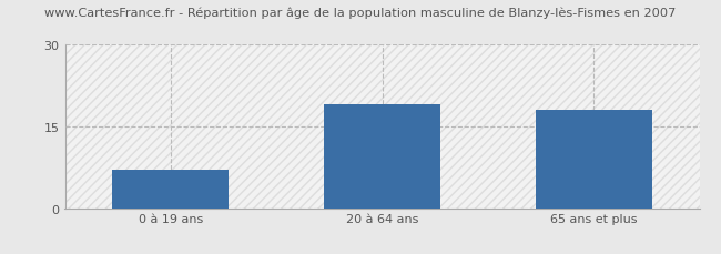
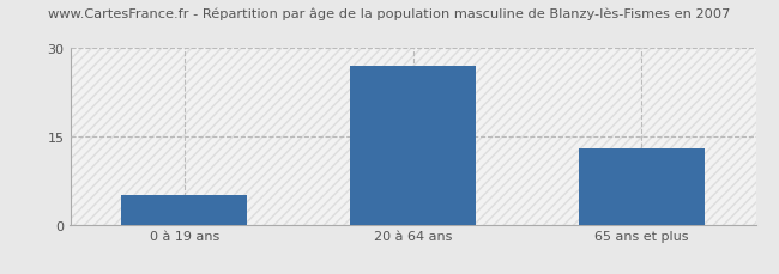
0 à 19 ans: 7 -> 5
20 à 64 ans: 19 -> 27
65 ans et plus: 18 -> 13
